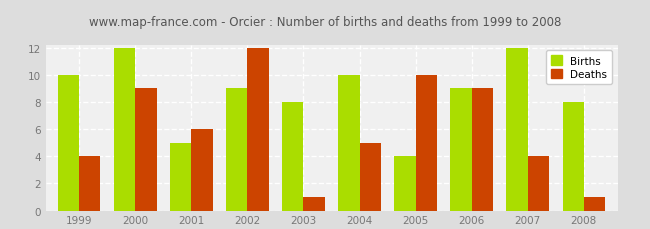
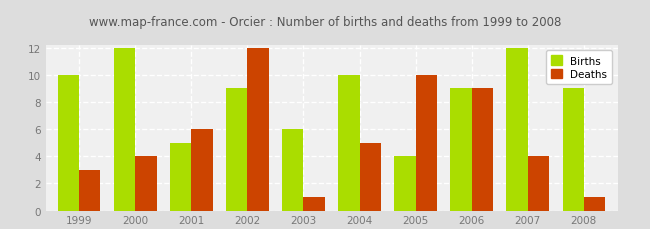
Deaths/1999: 4 -> 3
Deaths/2000: 9 -> 4
Births/2003: 8 -> 6
Births/2008: 8 -> 9
